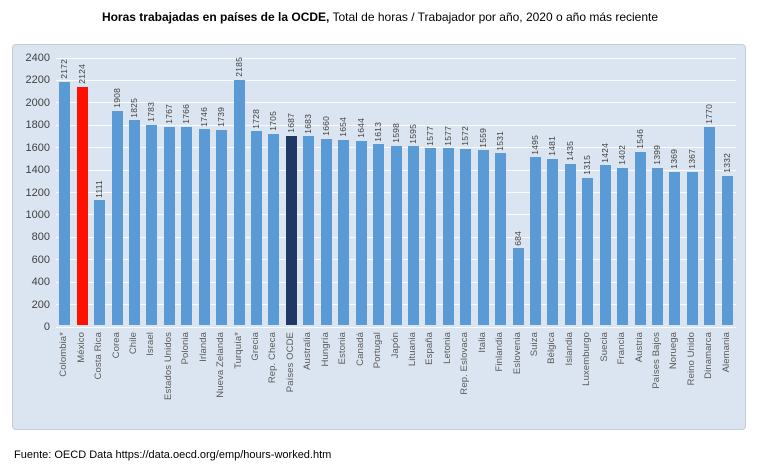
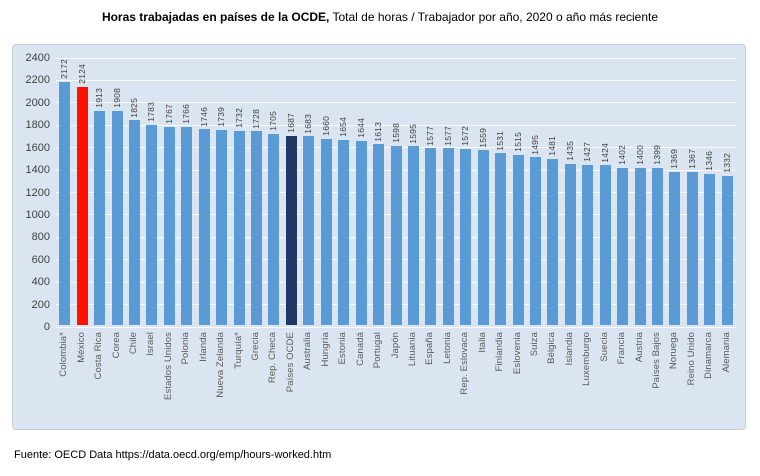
Costa Rica: 1111 -> 1913
Turquía*: 2185 -> 1732
Eslovenia: 684 -> 1515
Luxemburgo: 1315 -> 1427
Austria: 1546 -> 1400
Dinamarca: 1770 -> 1346
